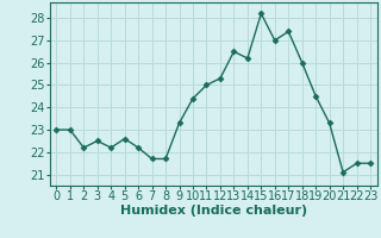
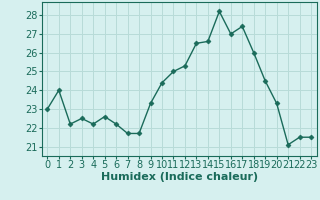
1: 23.0 -> 24.0
14: 26.2 -> 26.6
